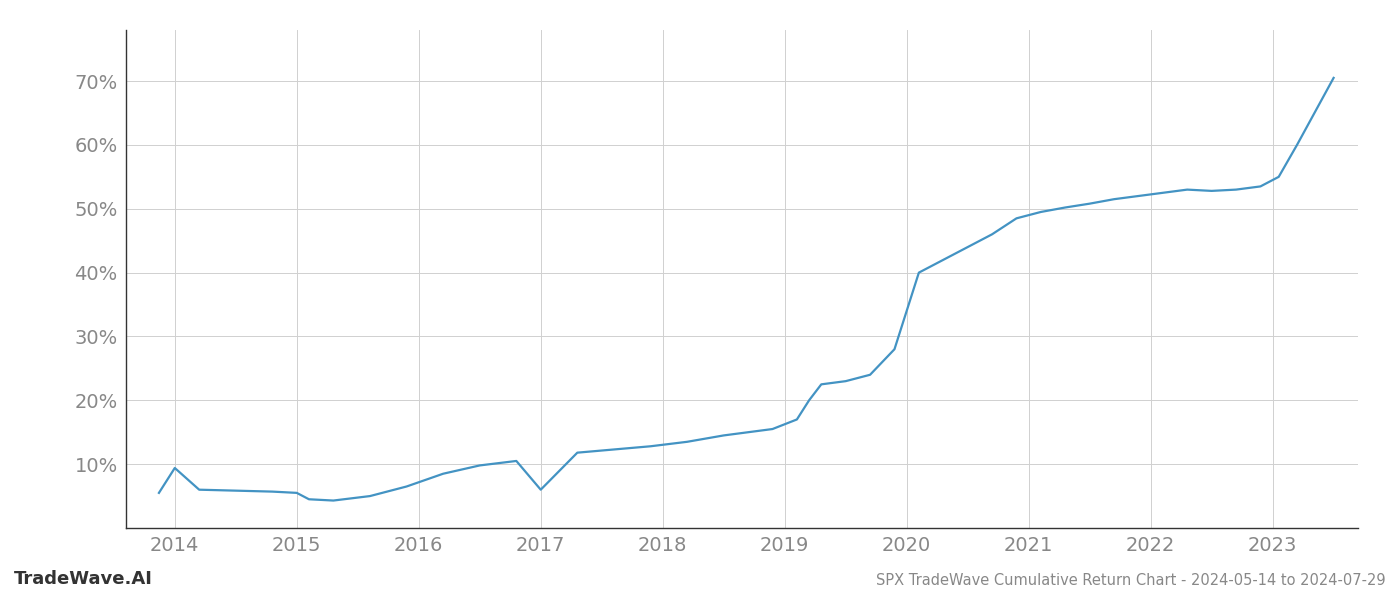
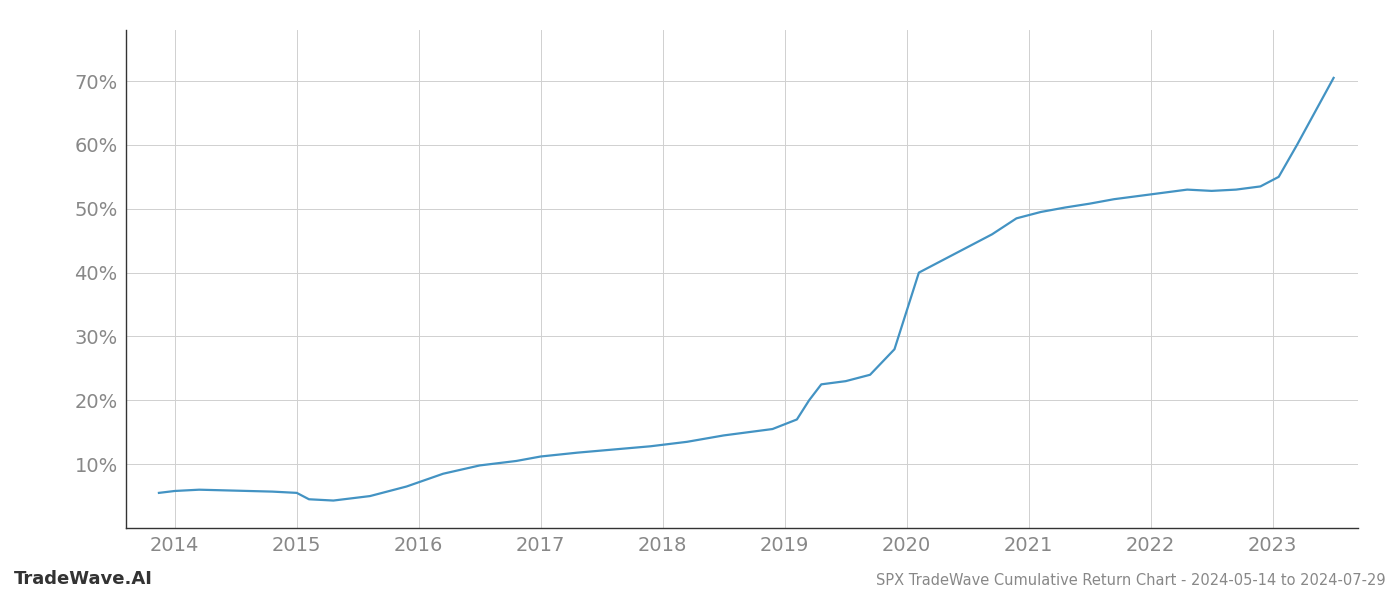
2014: 9.4% -> 5.8%
2017: 6.0% -> 11.2%
